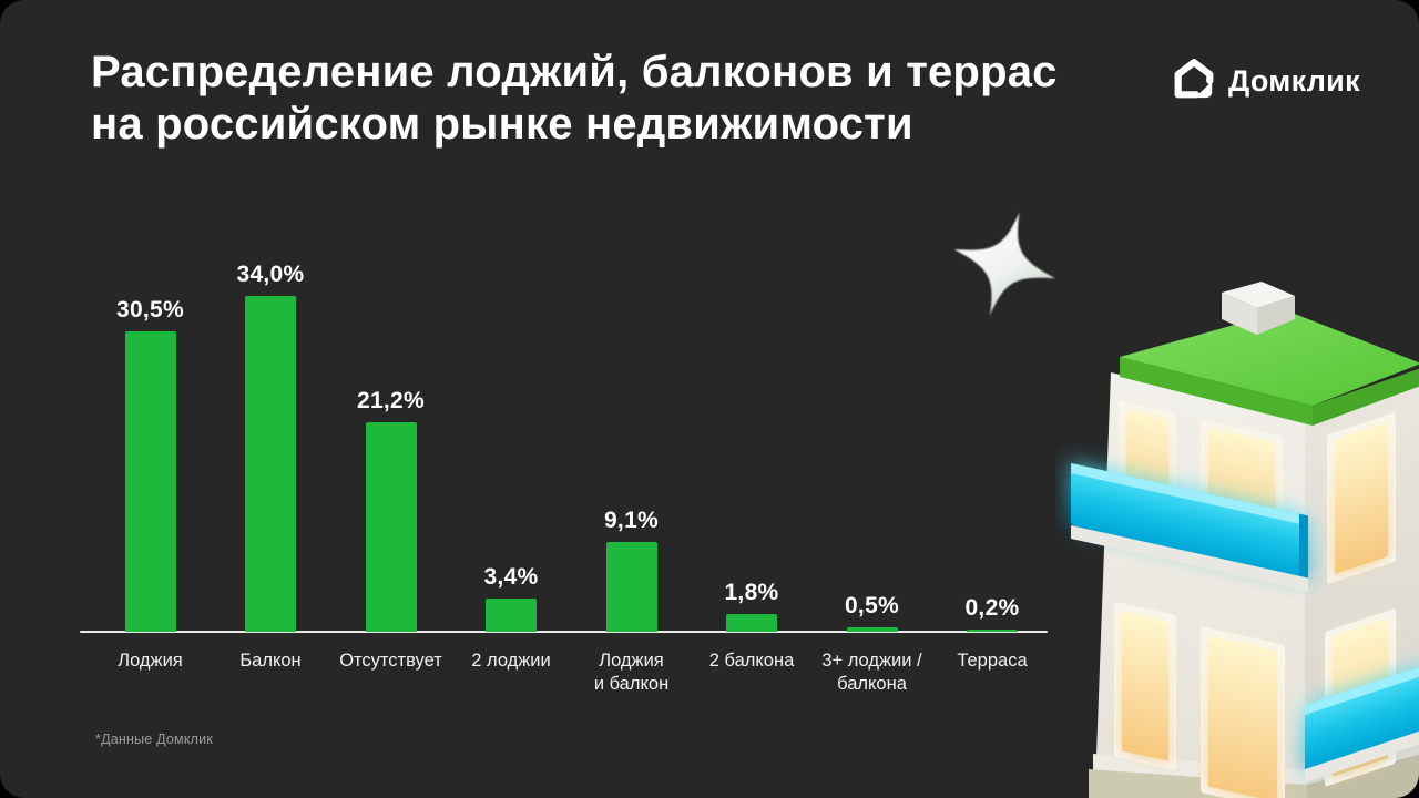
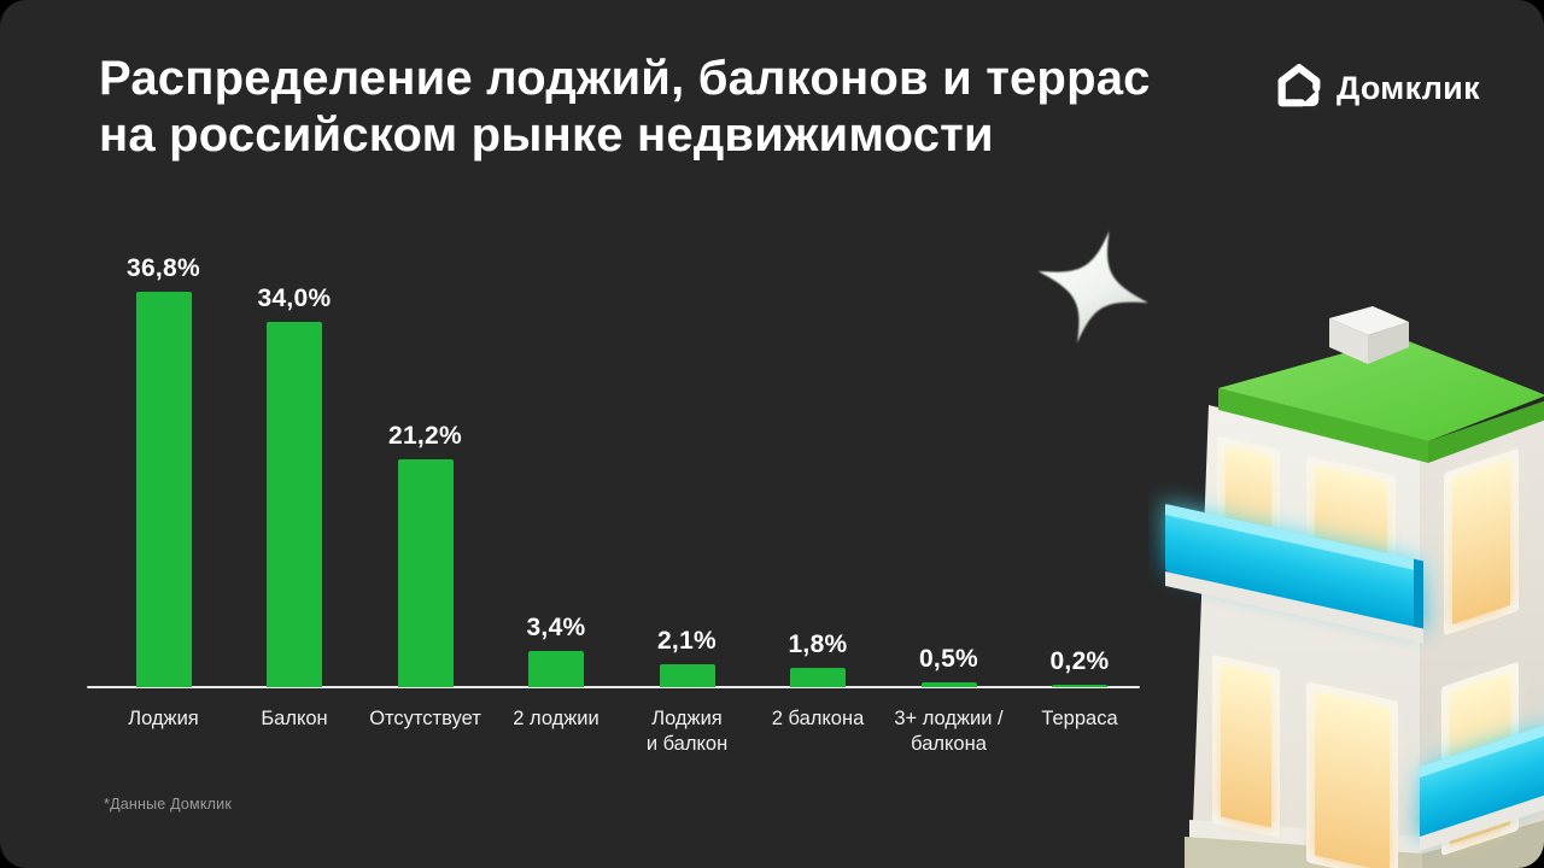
Лоджия: 30,5% -> 36,8%
Лоджия и балкон: 9,1% -> 2,1%
